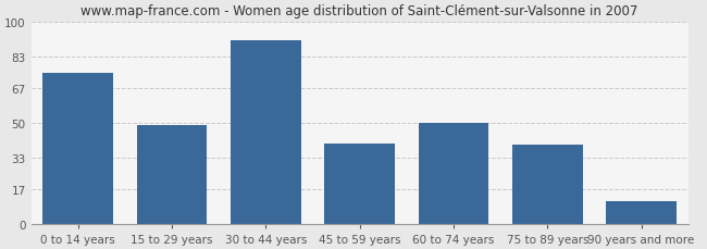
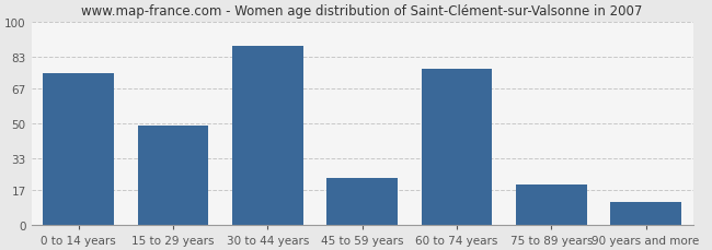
30 to 44 years: 91 -> 88
45 to 59 years: 40 -> 23
60 to 74 years: 50 -> 77
75 to 89 years: 39 -> 20
